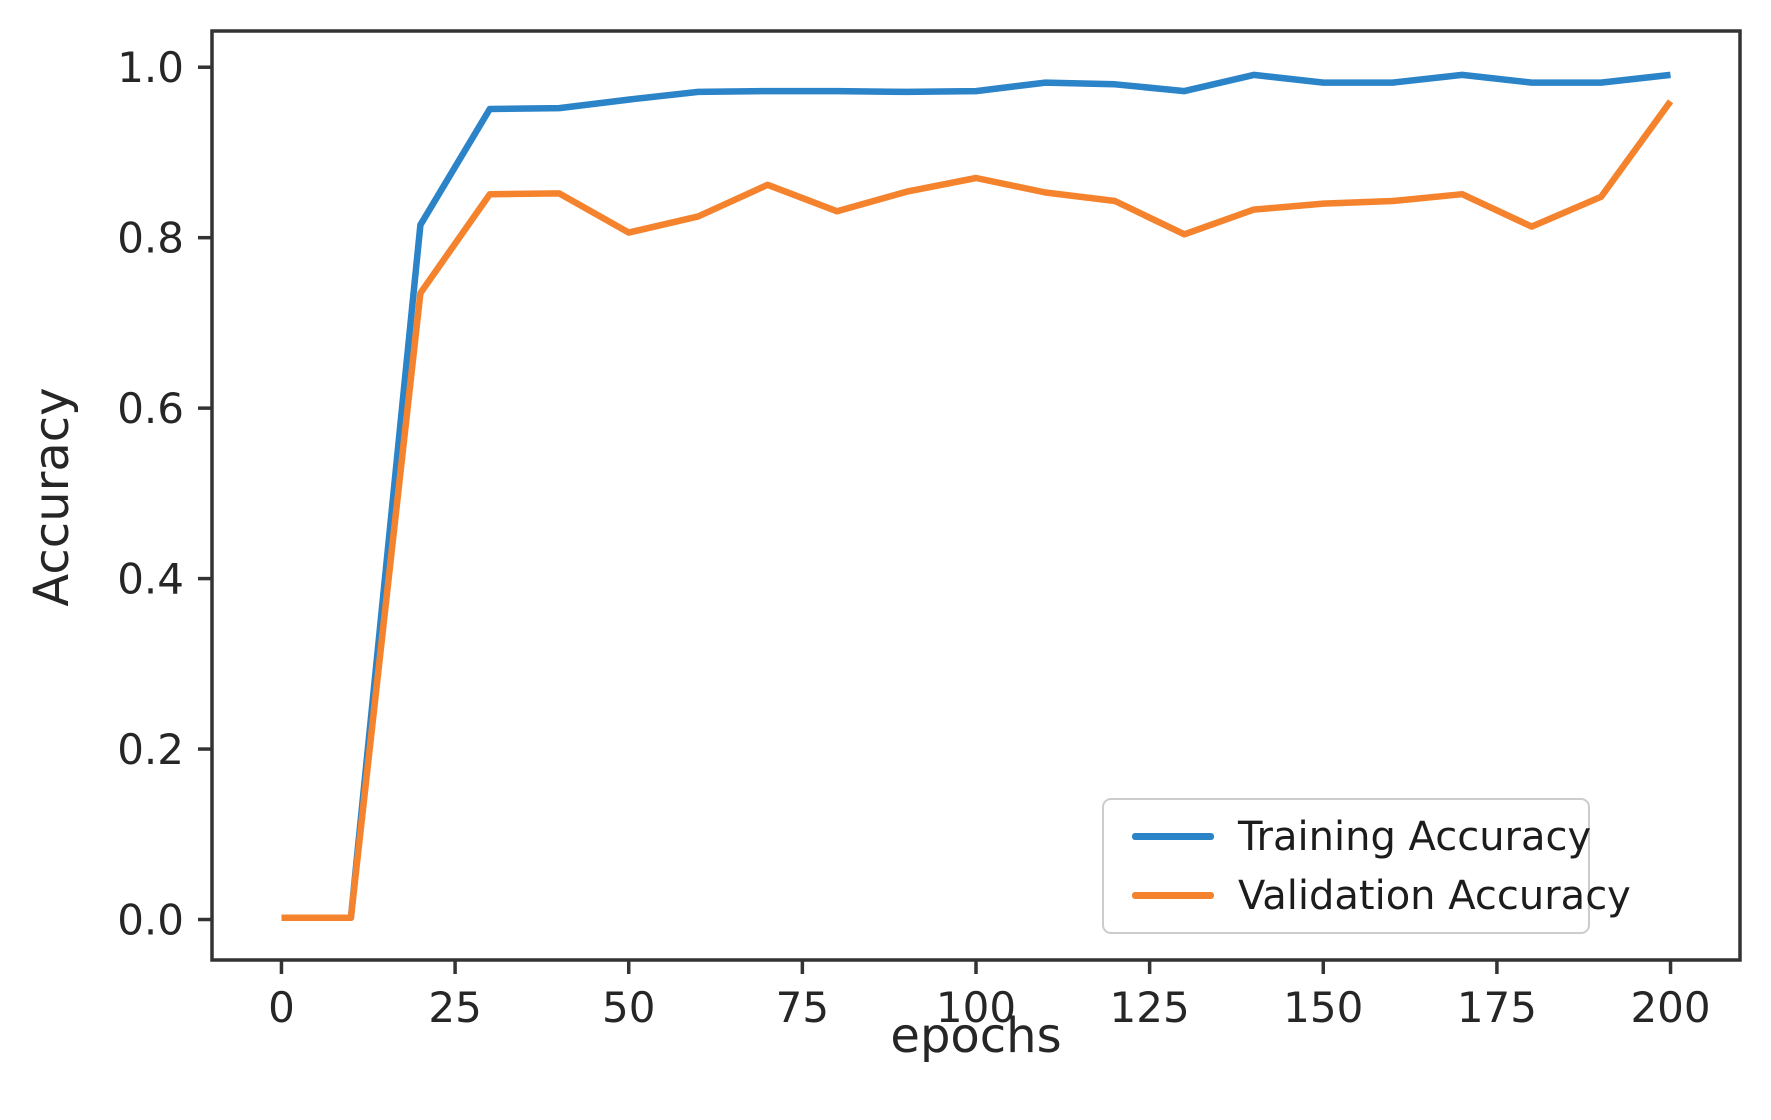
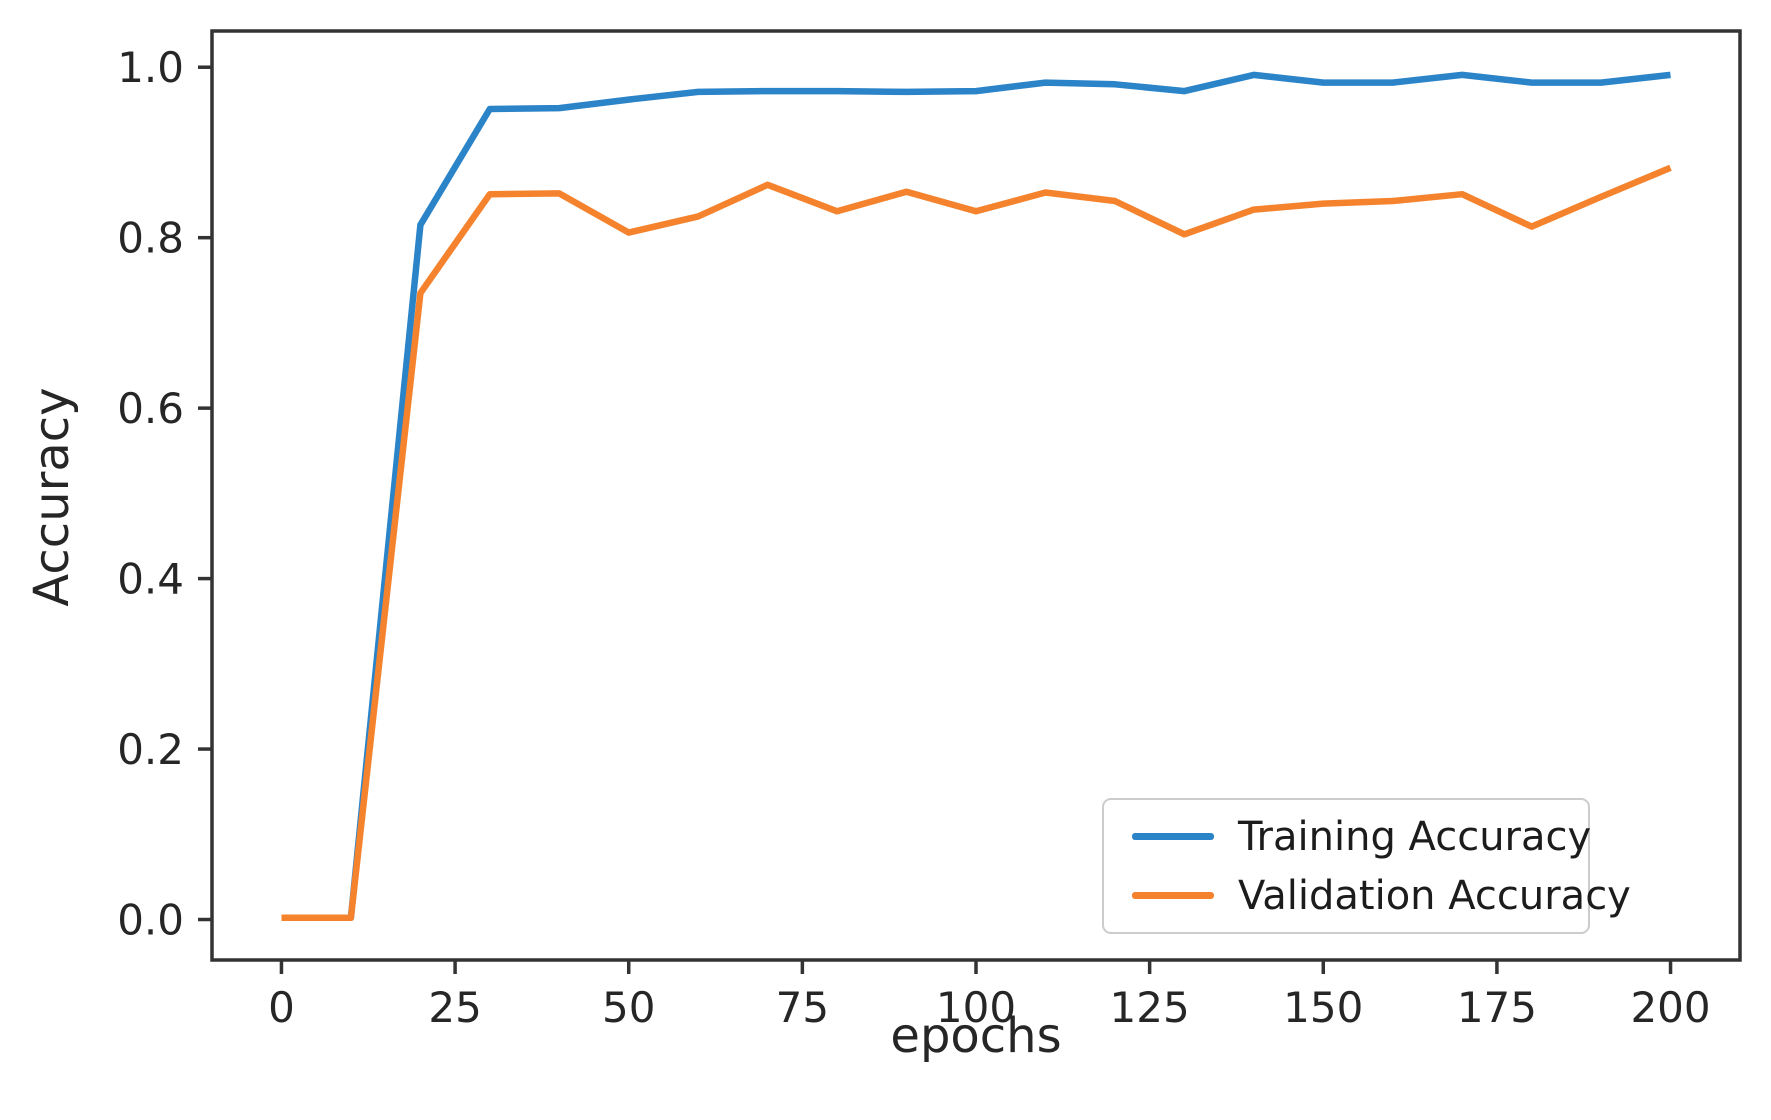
Validation Accuracy/100: 0.87 -> 0.83
Validation Accuracy/200: 0.96 -> 0.88
